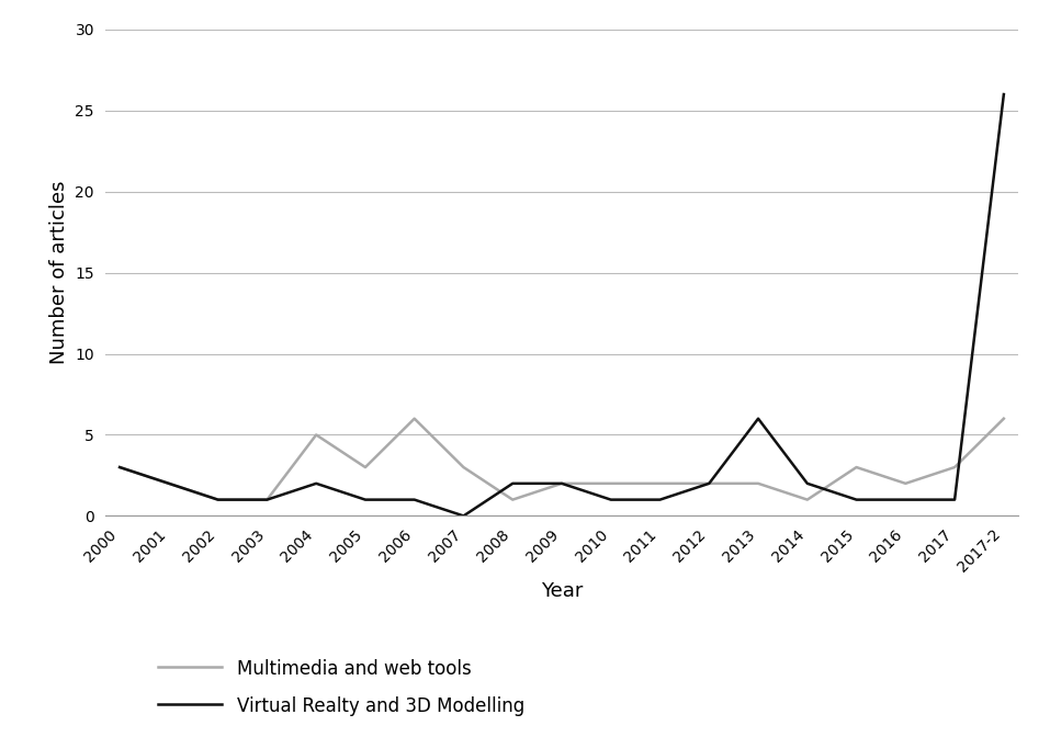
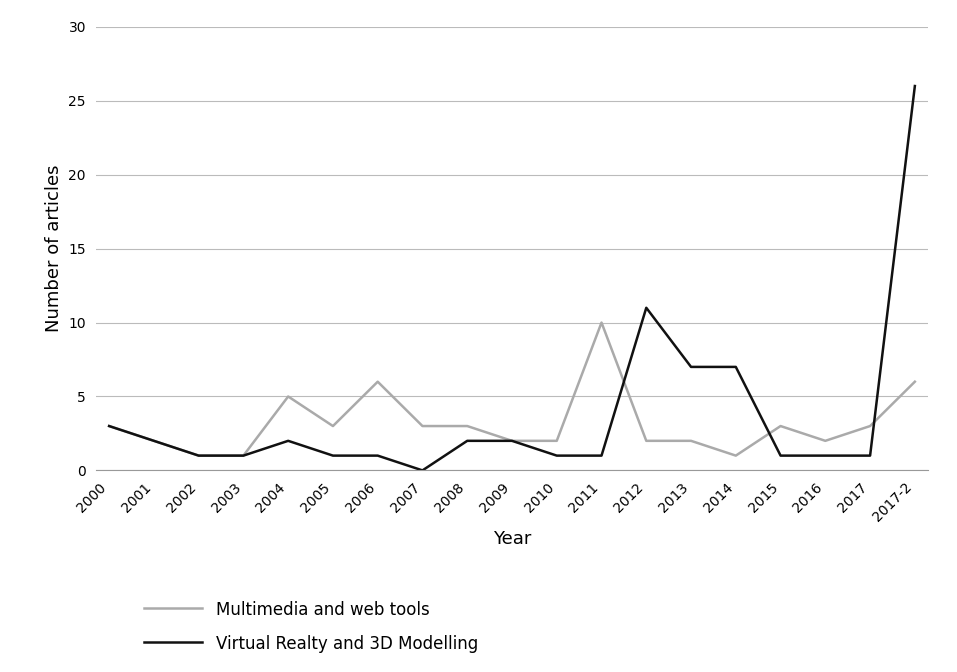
Multimedia and web tools/2008: 1 -> 3
Multimedia and web tools/2011: 2 -> 10
Virtual Realty and 3D Modelling/2012: 2 -> 11
Virtual Realty and 3D Modelling/2013: 6 -> 7
Virtual Realty and 3D Modelling/2014: 2 -> 7
